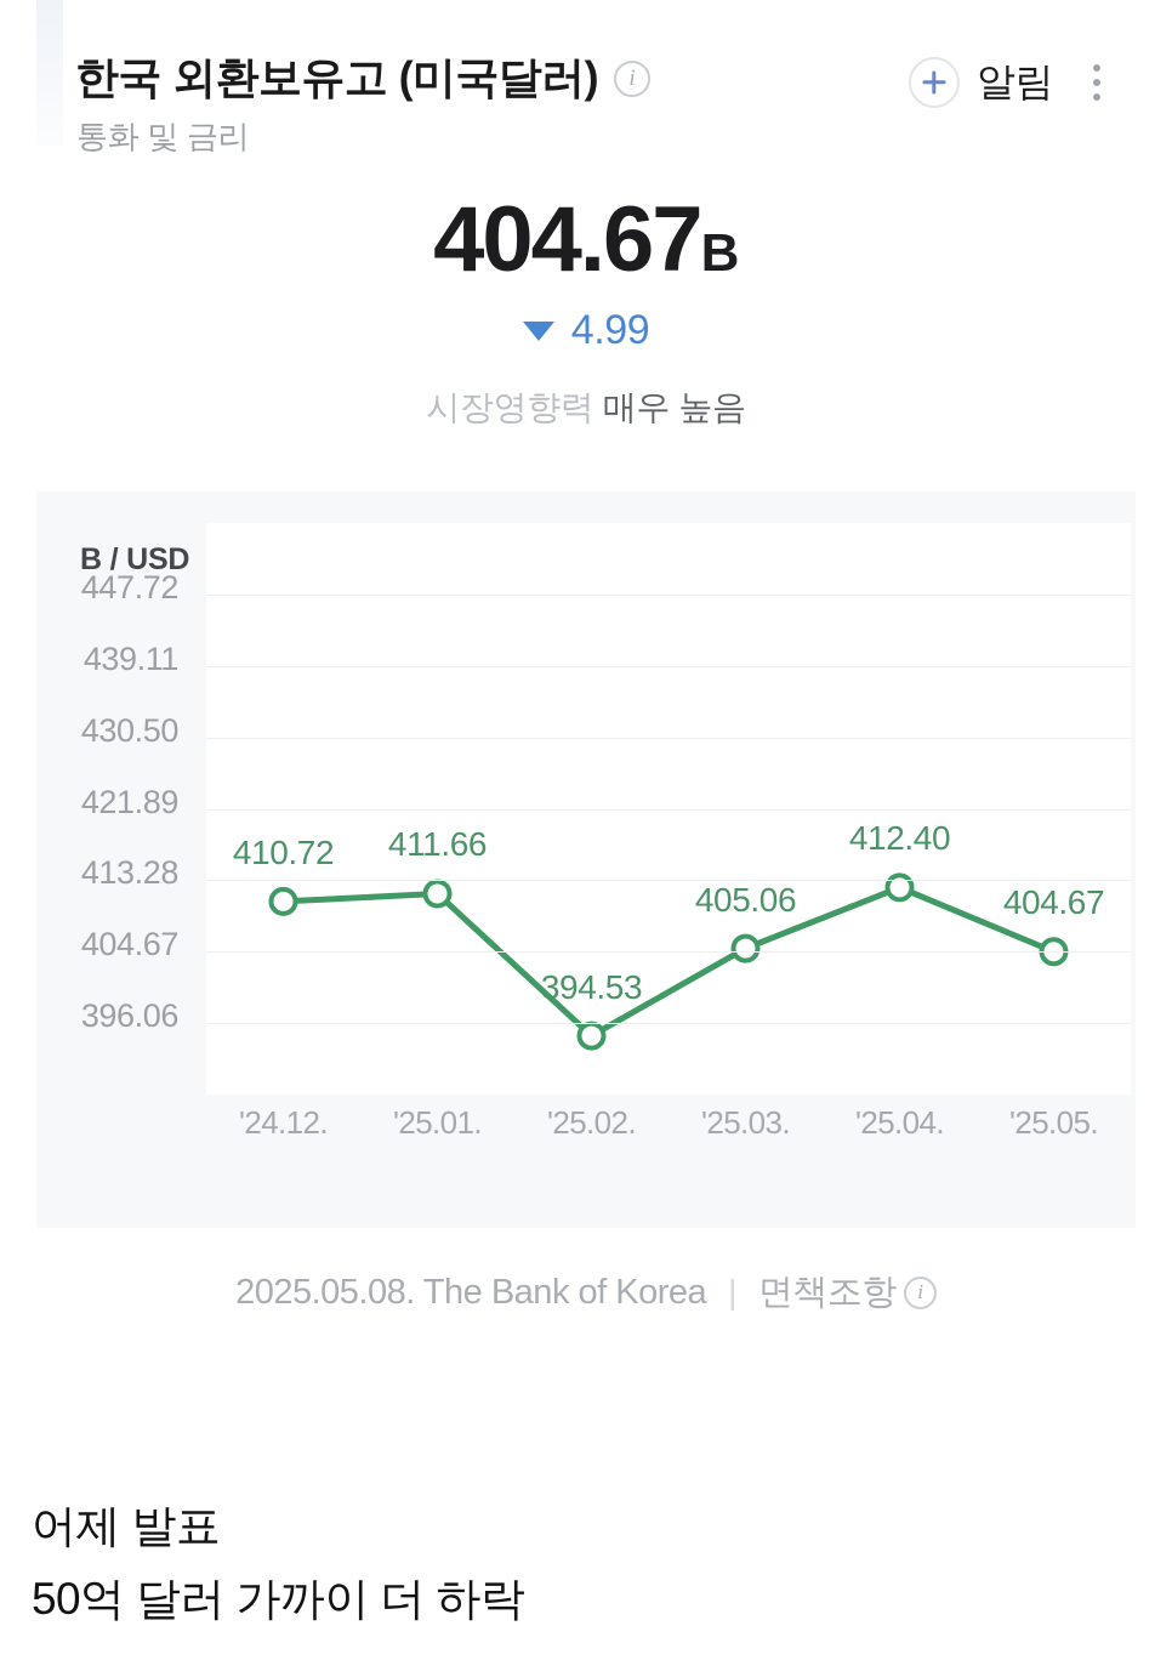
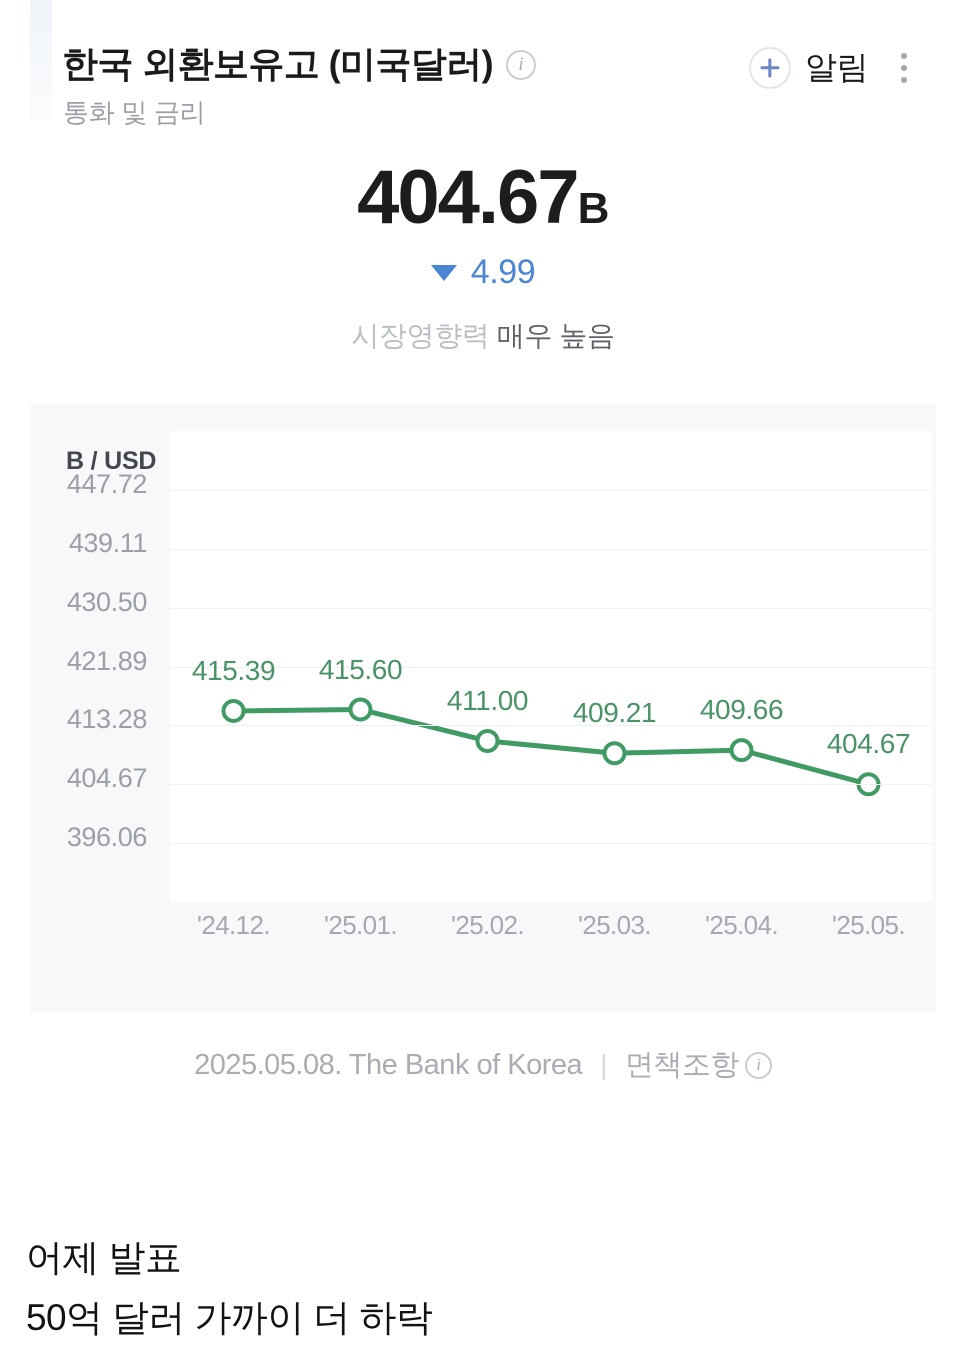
'24.12.: 410.72 -> 415.39
'25.01.: 411.66 -> 415.60
'25.02.: 394.53 -> 411.00
'25.03.: 405.06 -> 409.21
'25.04.: 412.40 -> 409.66
